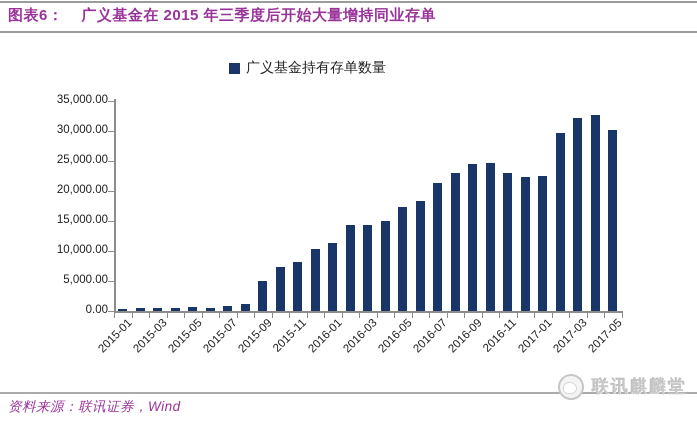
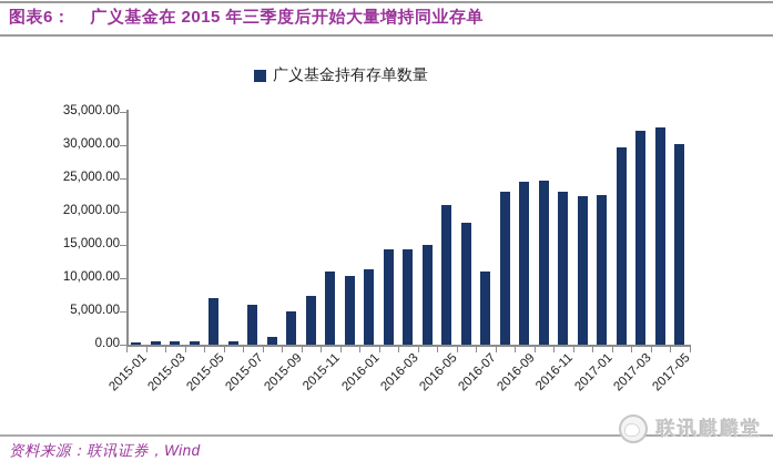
2015-05: 1000 -> 7000
2015-07: 1000 -> 6000
2015-11: 8000 -> 11000
2016-05: 17000 -> 21000
2016-07: 21000 -> 11000
